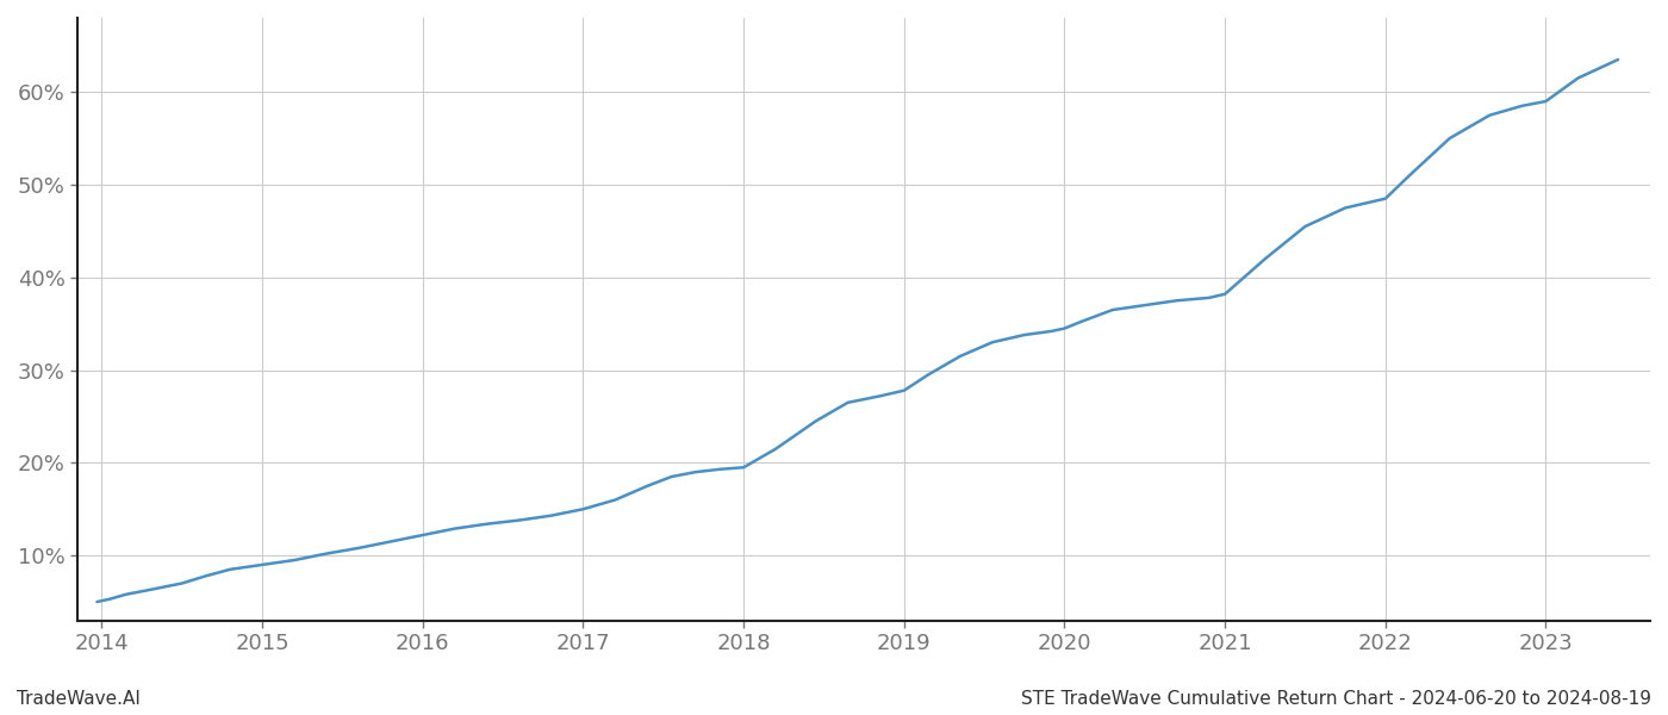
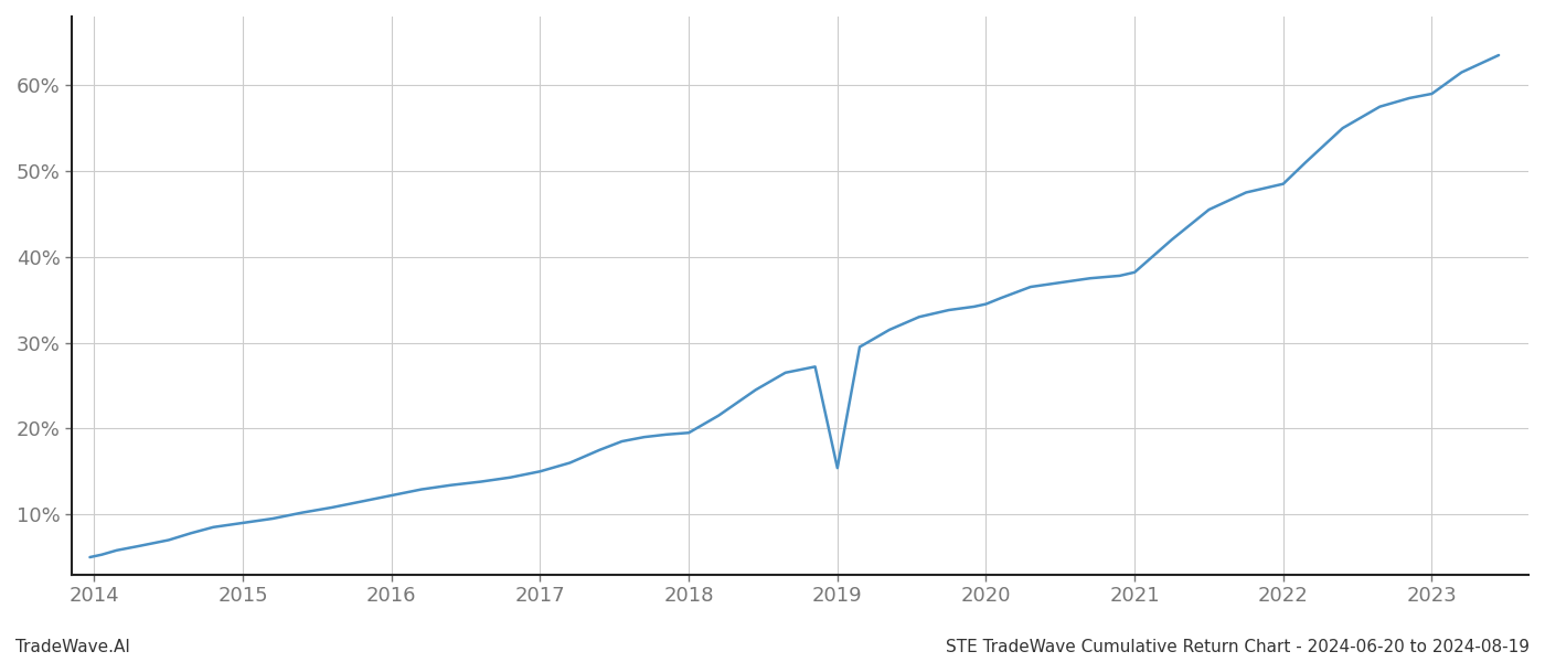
2019: 27.8% -> 15.4%
